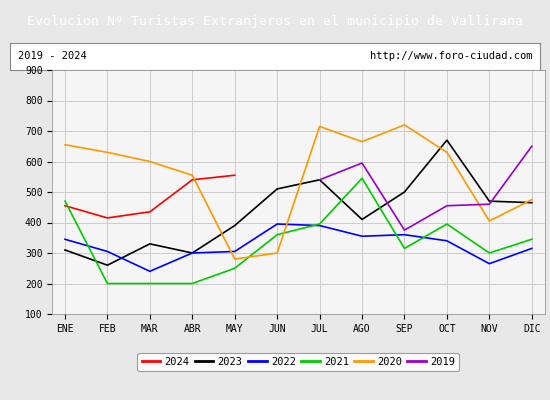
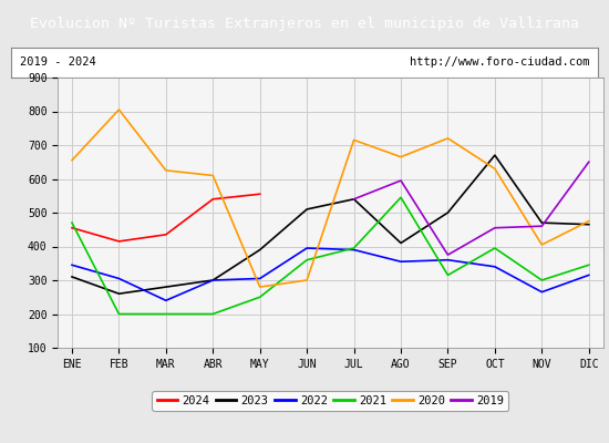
2020/FEB: 630 -> 805
2023/MAR: 330 -> 280
2020/MAR: 600 -> 625
2020/ABR: 555 -> 610
